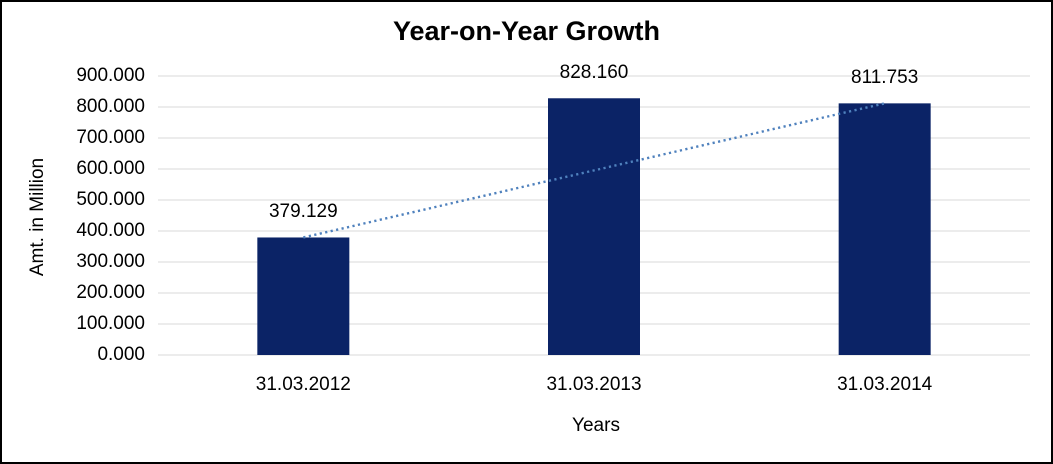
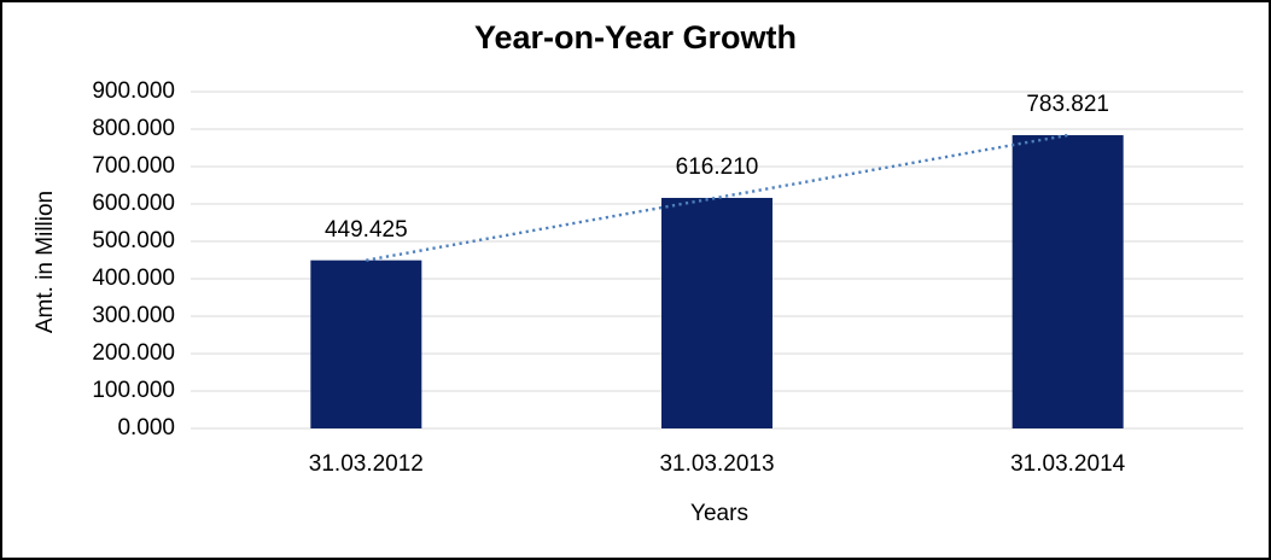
31.03.2012: 379.129 -> 449.425
31.03.2013: 828.160 -> 616.210
31.03.2014: 811.753 -> 783.821
